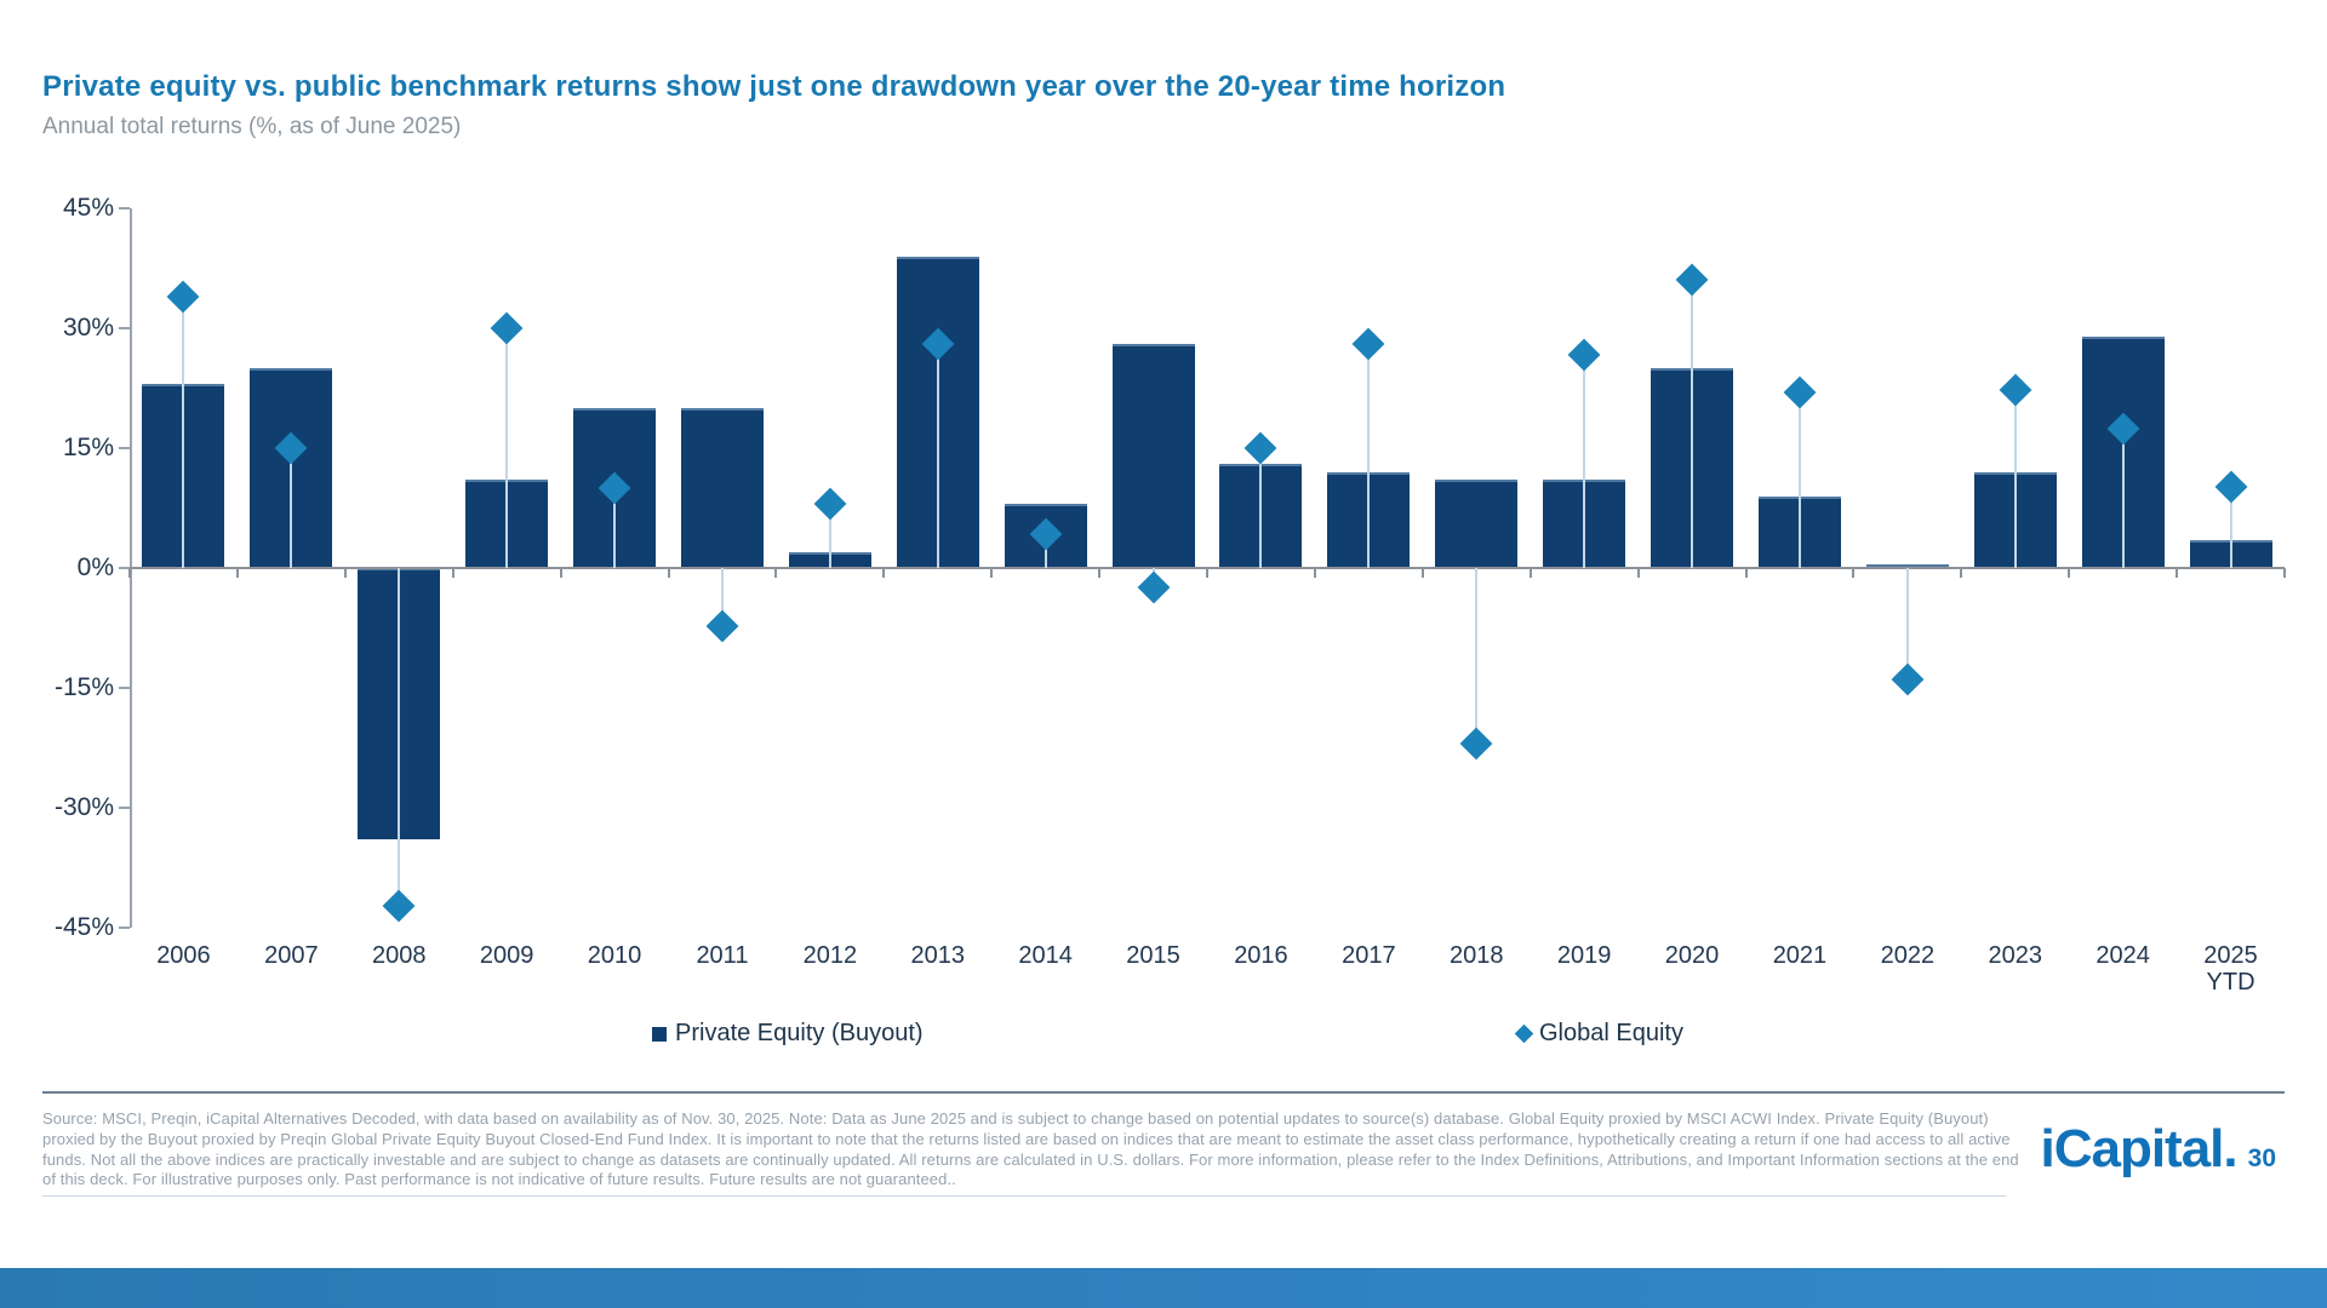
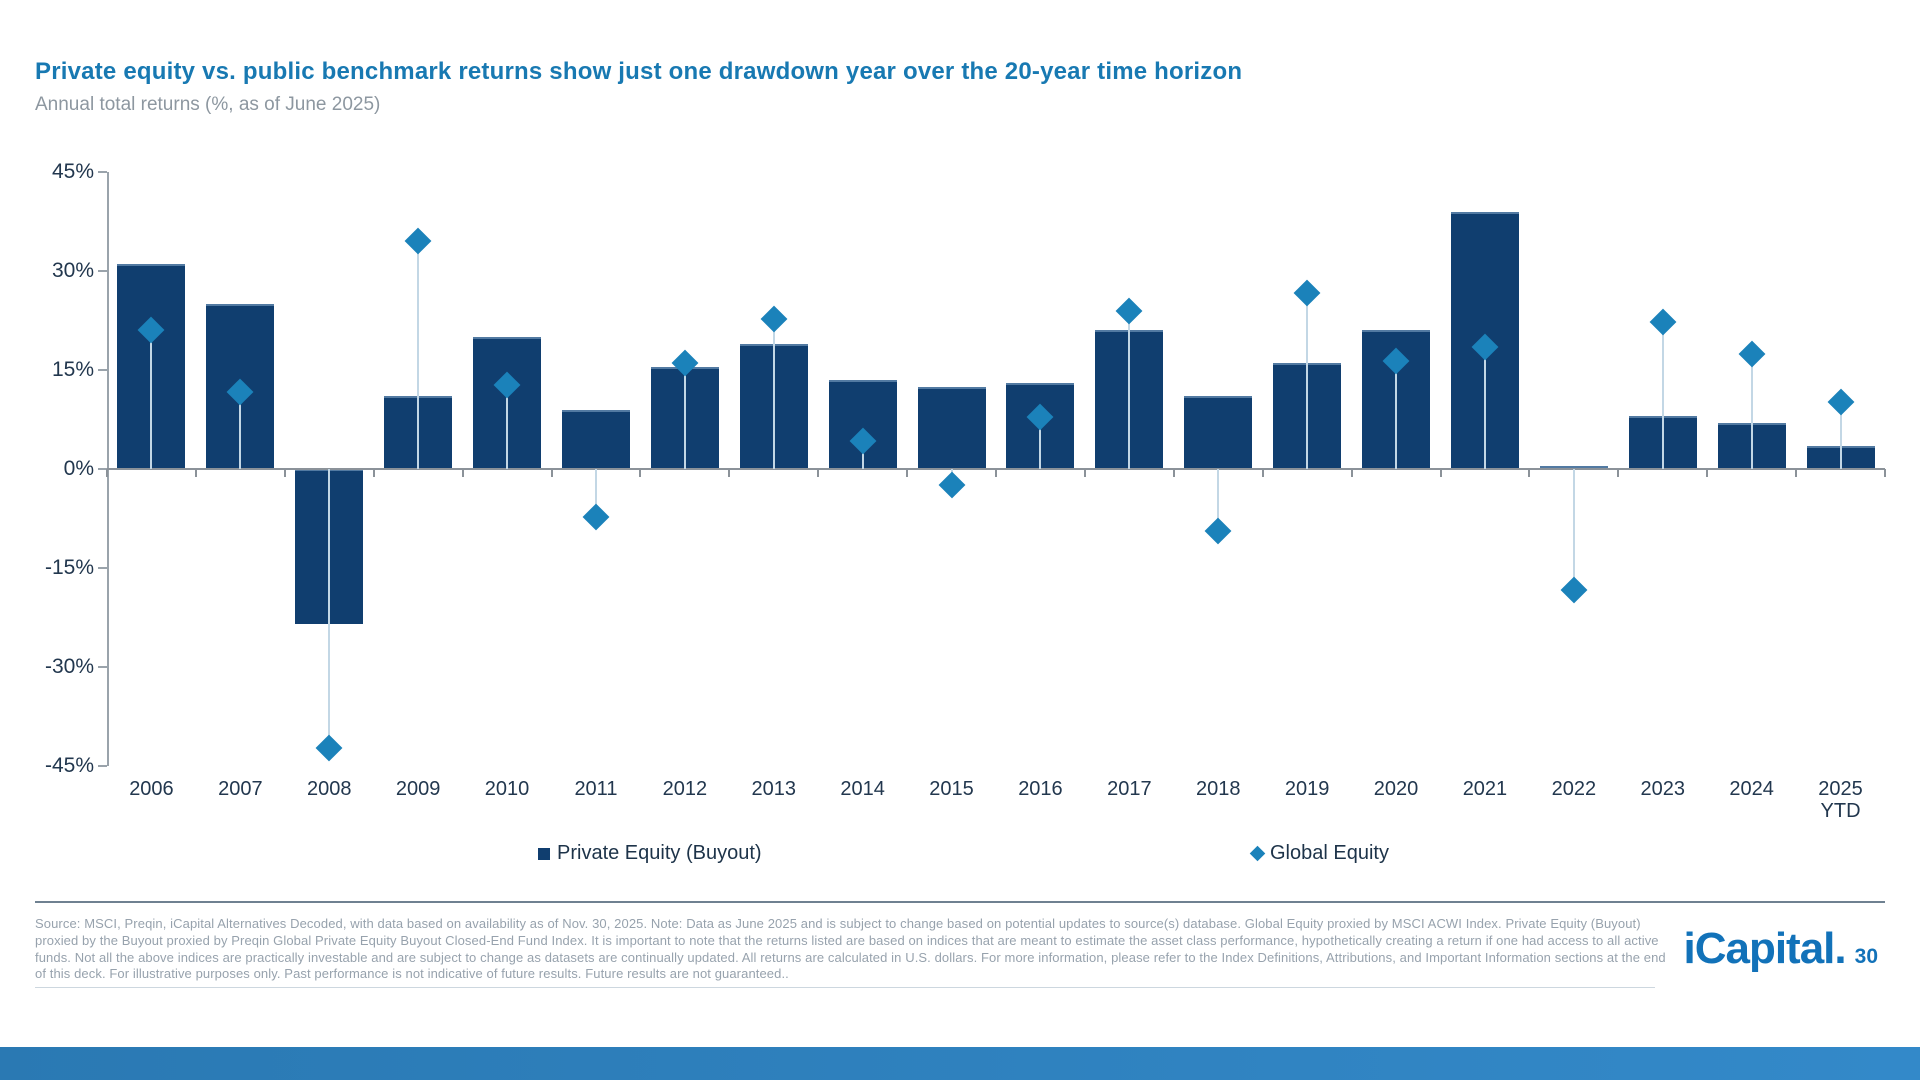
Private Equity (Buyout)/2006: 23% -> 31%
Global Equity/2006: 34% -> 21%
Global Equity/2007: 15% -> 12%
Private Equity (Buyout)/2008: -34% -> -24%
Global Equity/2009: 30% -> 35%
Global Equity/2010: 10% -> 13%
Private Equity (Buyout)/2011: 20% -> 9%
Private Equity (Buyout)/2012: 2% -> 16%
Global Equity/2012: 8% -> 16%
Private Equity (Buyout)/2013: 39% -> 19%
Global Equity/2013: 28% -> 23%
Private Equity (Buyout)/2014: 8% -> 14%
Private Equity (Buyout)/2015: 28% -> 12%
Global Equity/2016: 15% -> 8%
Private Equity (Buyout)/2017: 12% -> 21%
Global Equity/2017: 28% -> 24%
Global Equity/2018: -22% -> -9%
Private Equity (Buyout)/2019: 11% -> 16%
Private Equity (Buyout)/2020: 25% -> 21%
Global Equity/2020: 36% -> 16%
Private Equity (Buyout)/2021: 9% -> 39%
Global Equity/2021: 22% -> 18%
Global Equity/2022: -14% -> -18%
Private Equity (Buyout)/2023: 12% -> 8%
Private Equity (Buyout)/2024: 29% -> 7%
